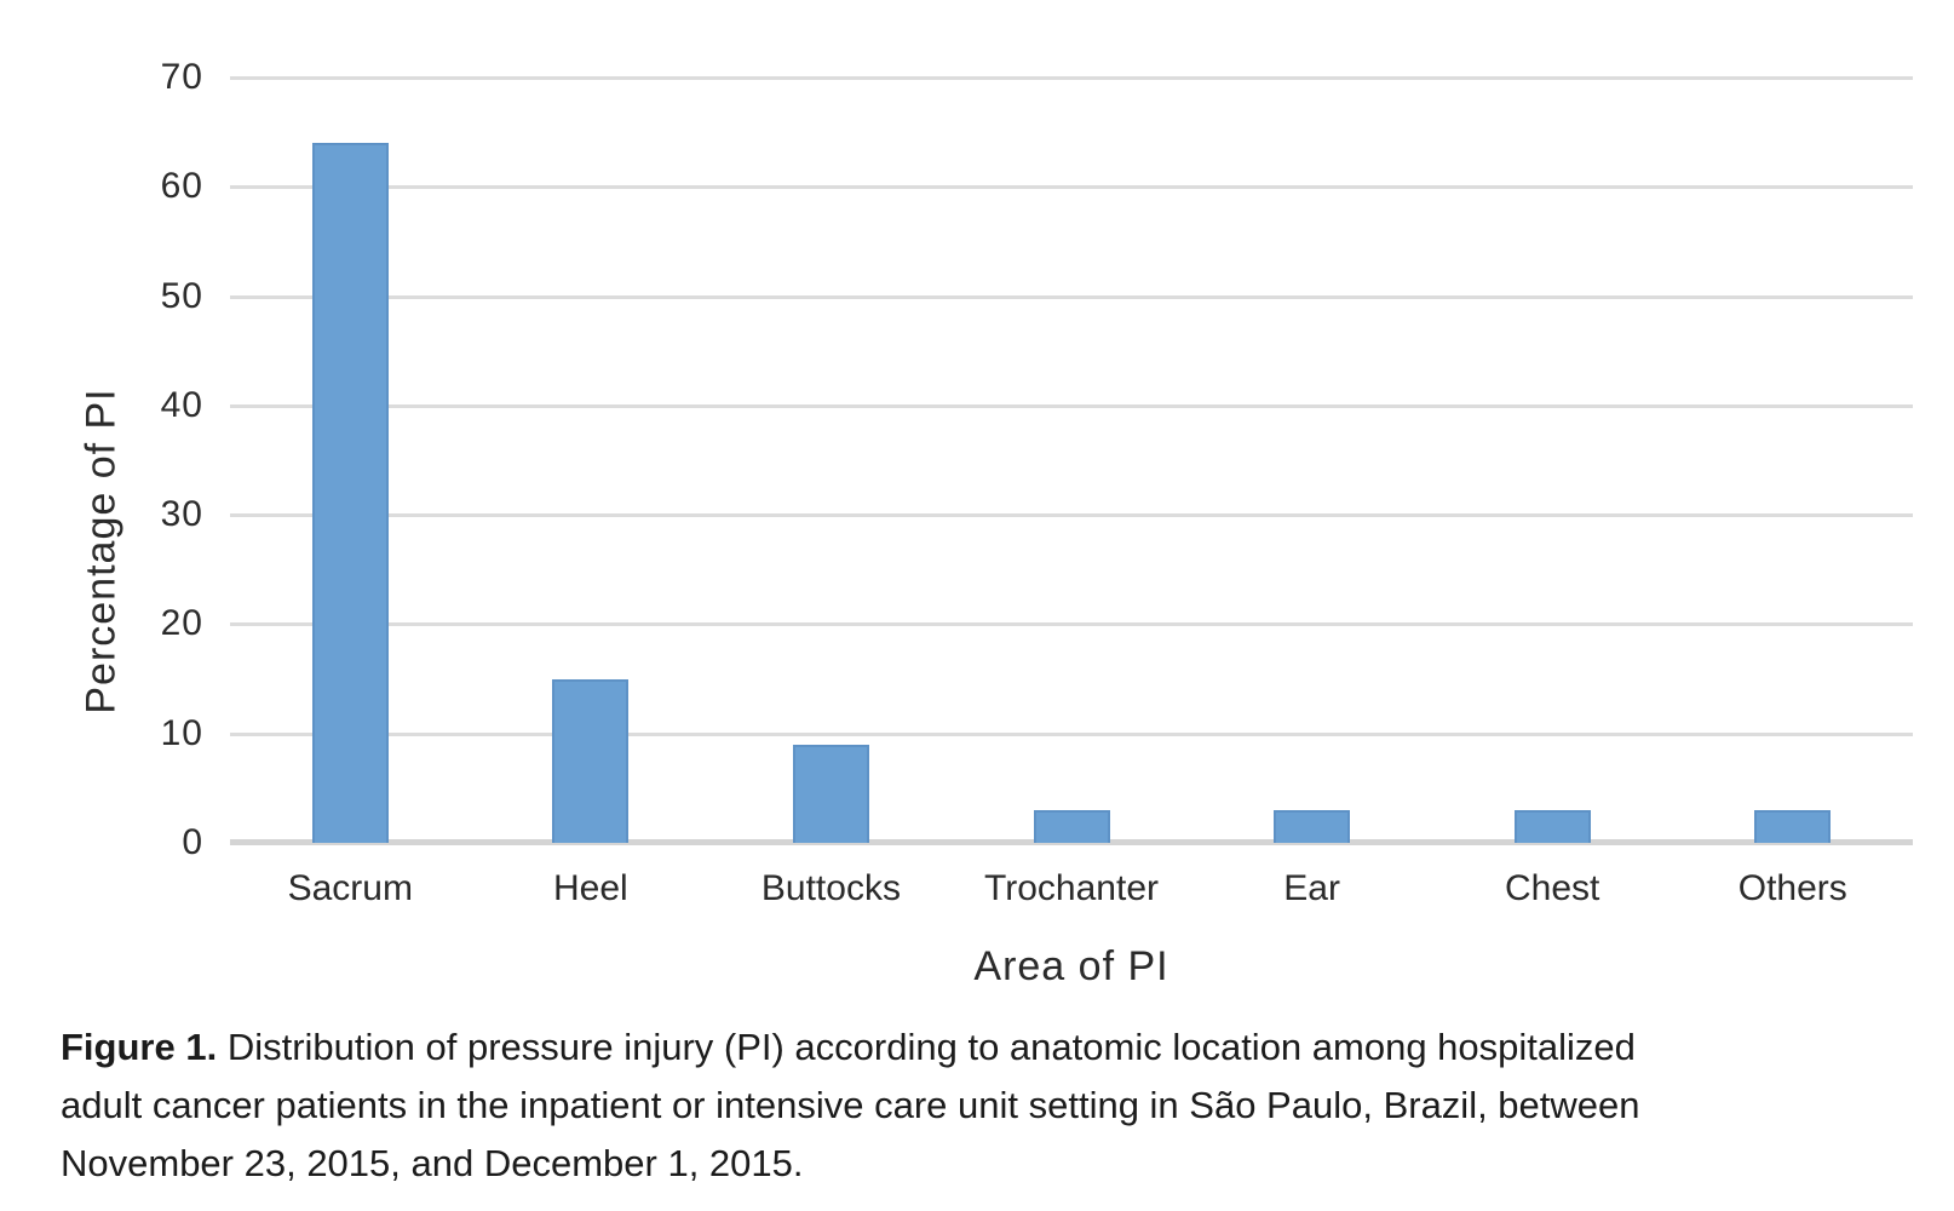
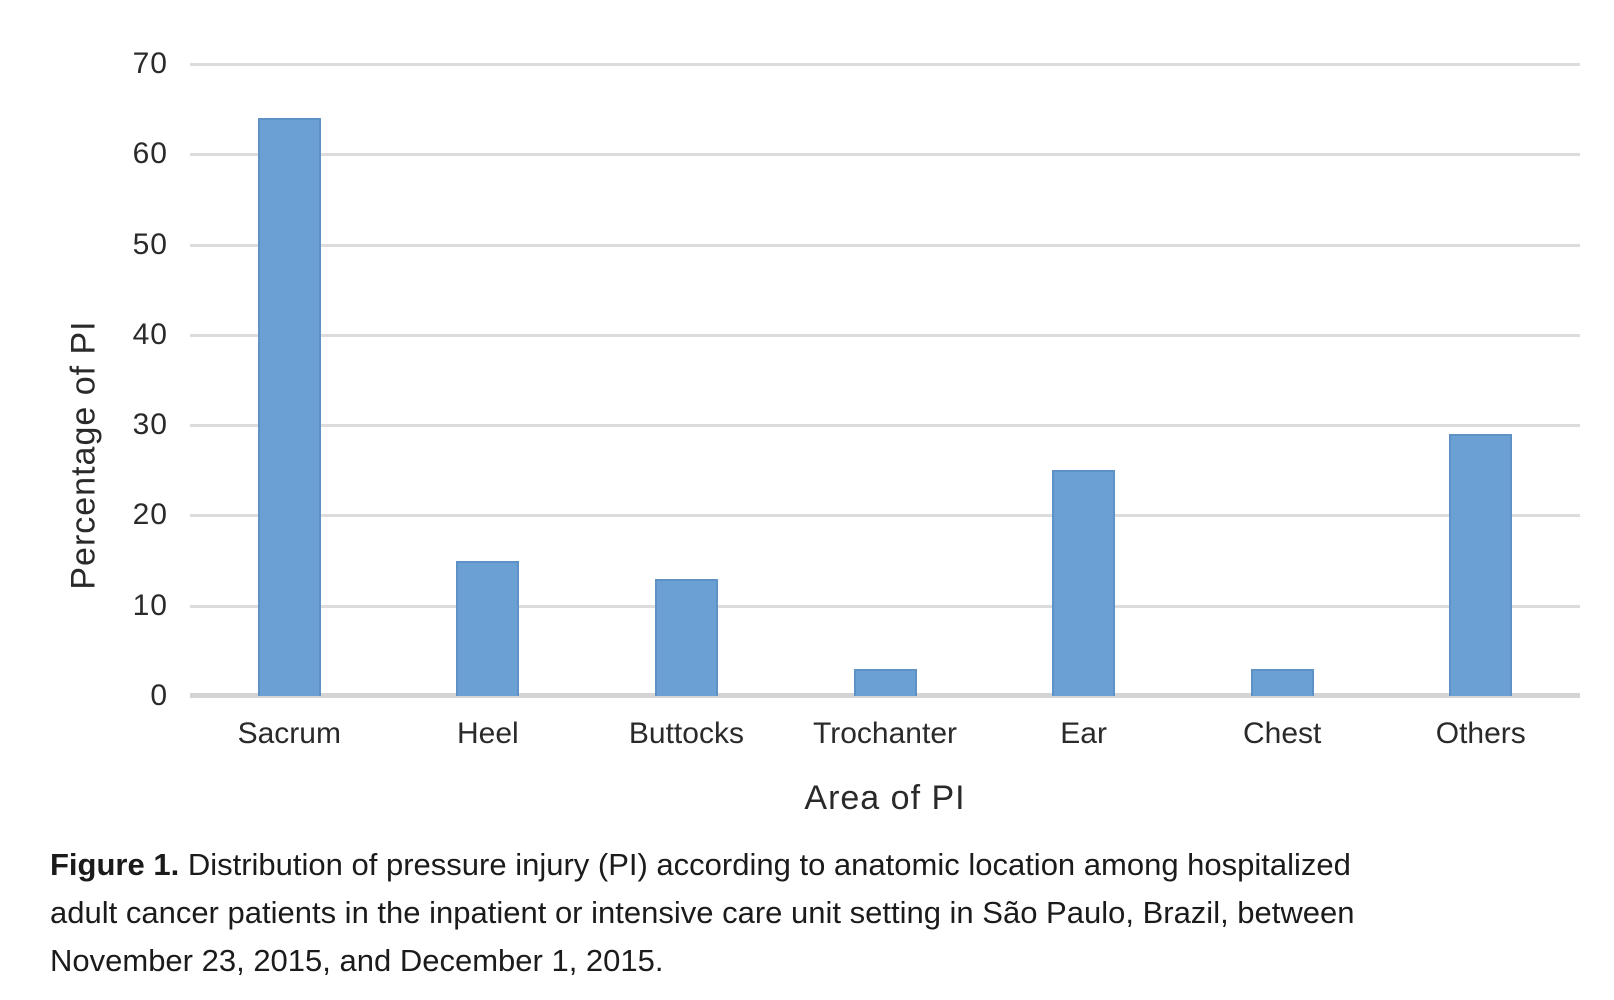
Buttocks: 9 -> 13
Ear: 3 -> 25
Others: 3 -> 29
